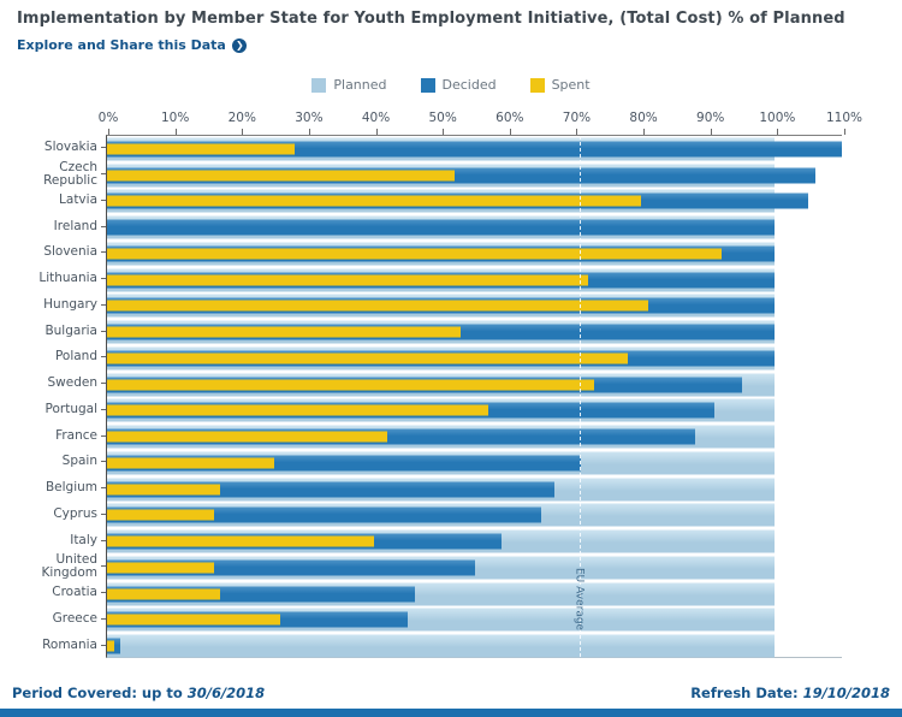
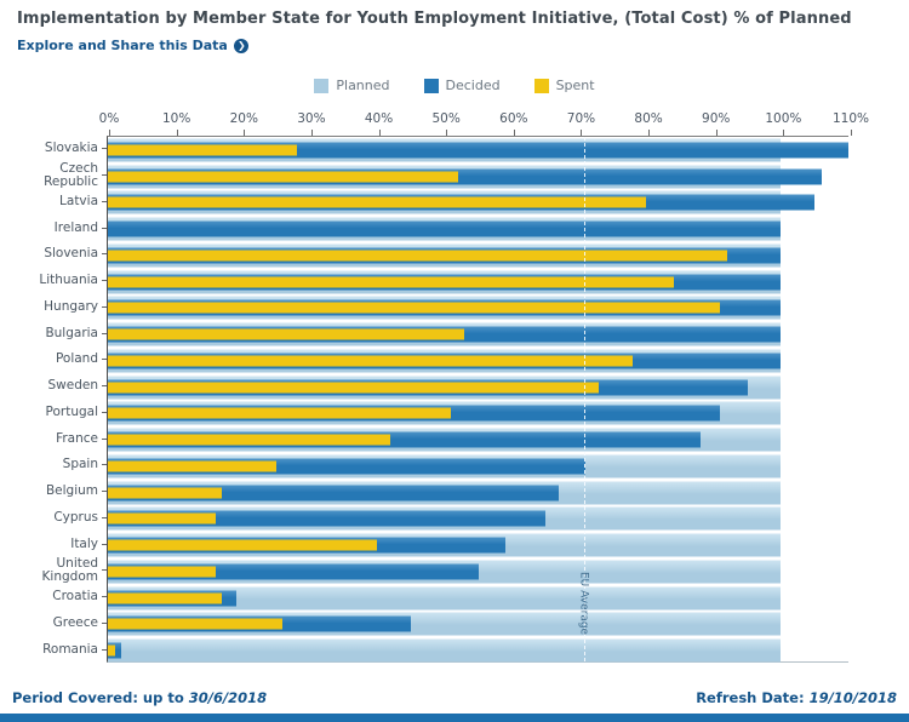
Spent/Lithuania: 72% -> 84%
Spent/Hungary: 81% -> 91%
Spent/Portugal: 57% -> 51%
Decided/Croatia: 46% -> 19%
